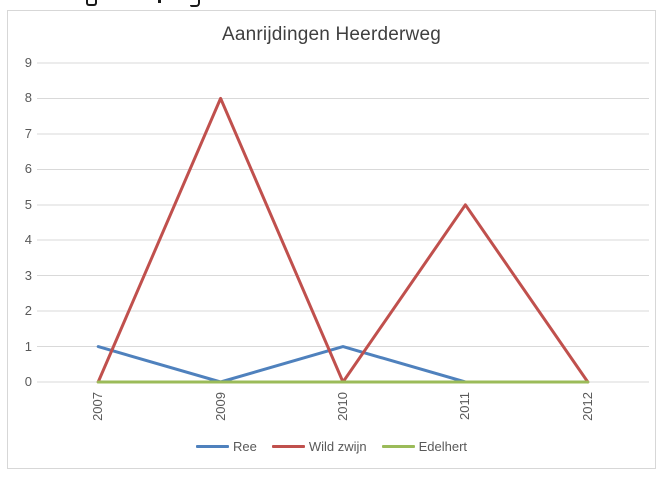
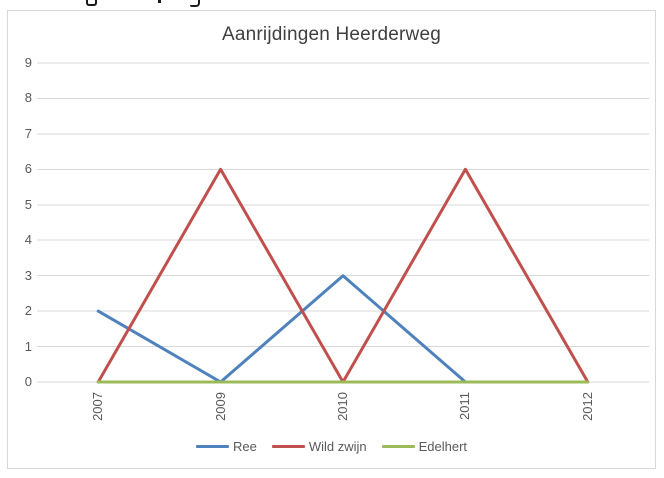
Ree/2007: 1 -> 2
Wild zwijn/2009: 8 -> 6
Ree/2010: 1 -> 3
Wild zwijn/2011: 5 -> 6
